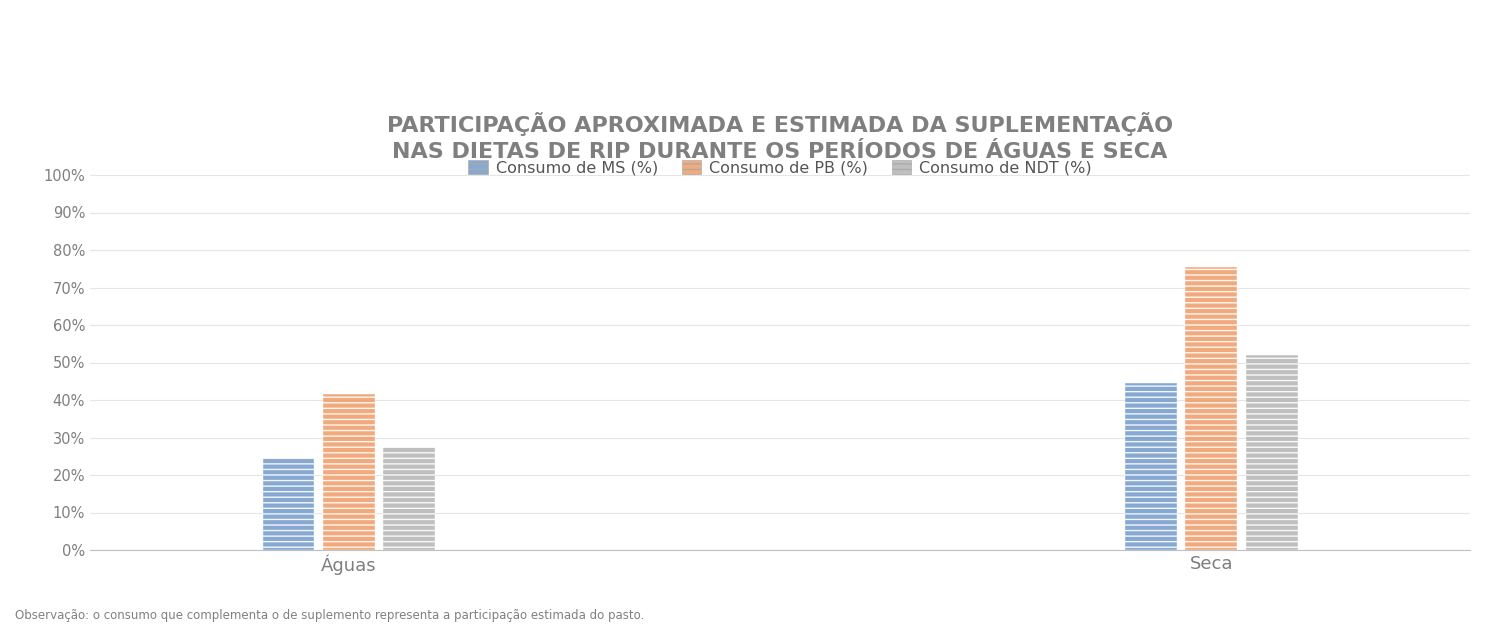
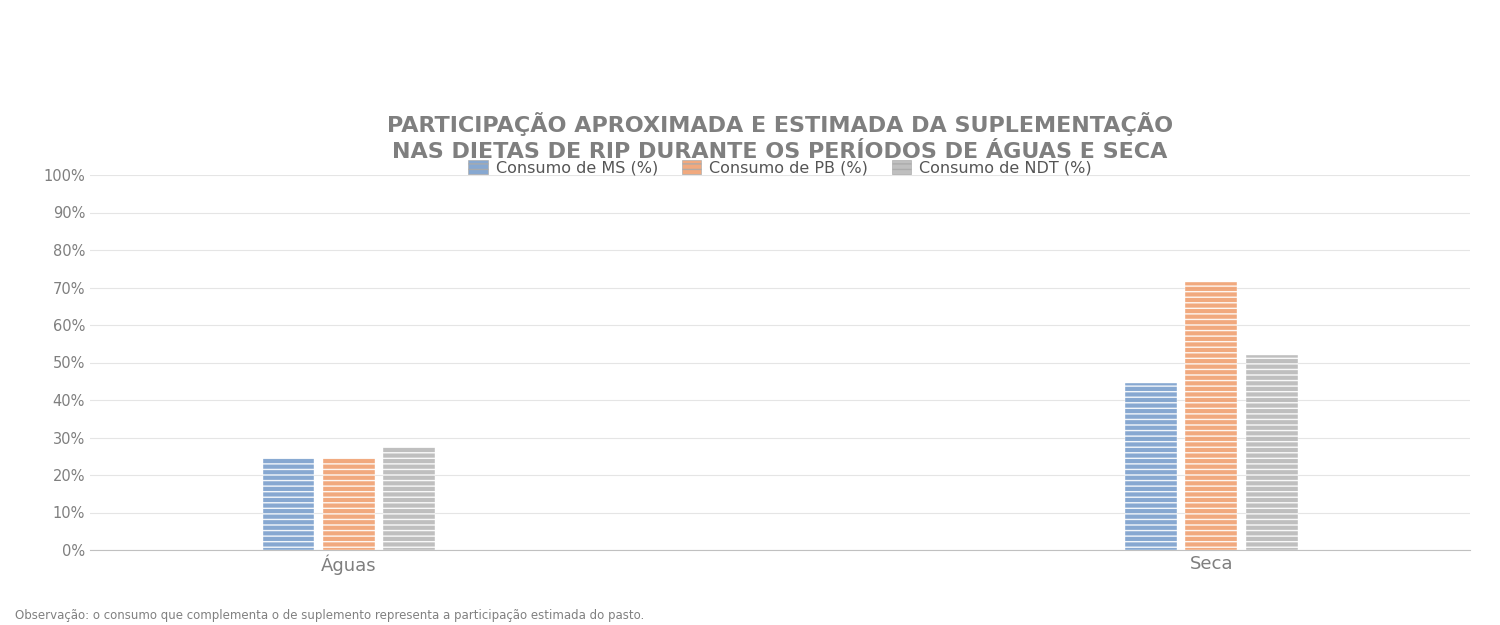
Consumo de PB (%)/Águas: 41.5% -> 24.5%
Consumo de PB (%)/Seca: 75.5% -> 71.5%
